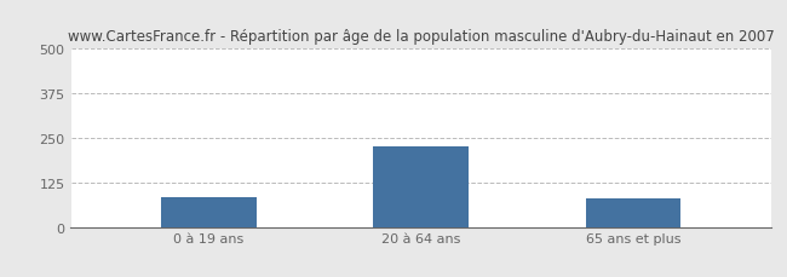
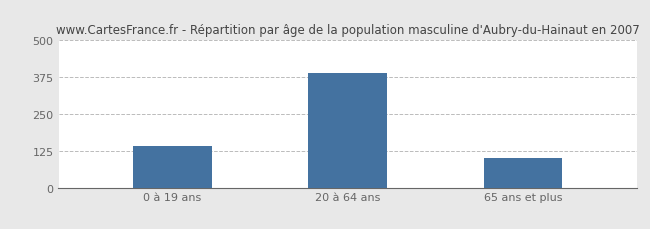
0 à 19 ans: 85 -> 143
20 à 64 ans: 225 -> 390
65 ans et plus: 80 -> 100
